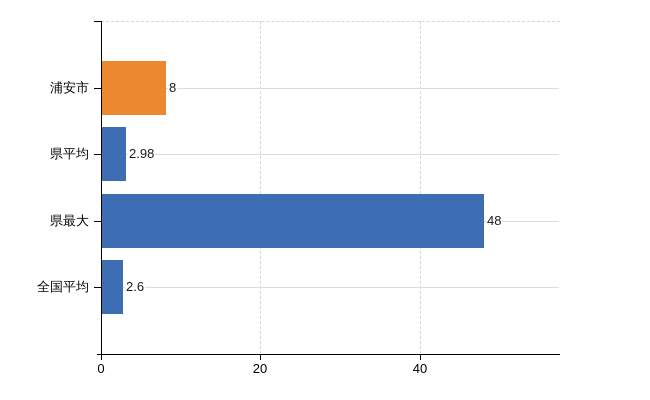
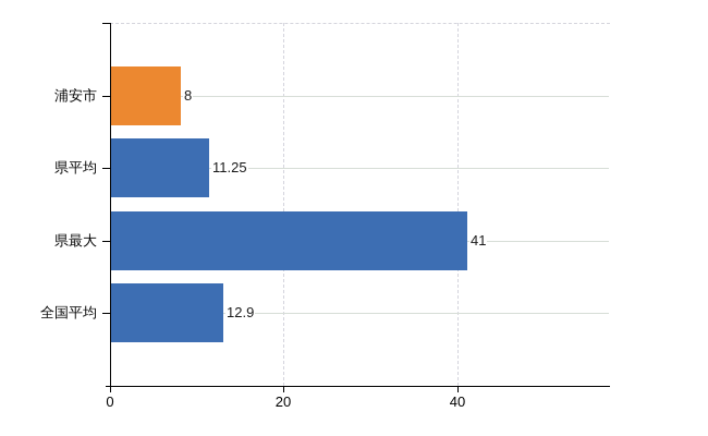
県平均: 2.98 -> 11.25
県最大: 48 -> 41
全国平均: 2.6 -> 12.9
